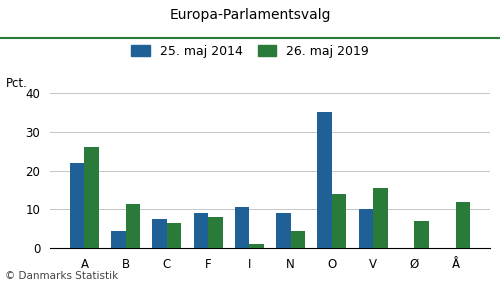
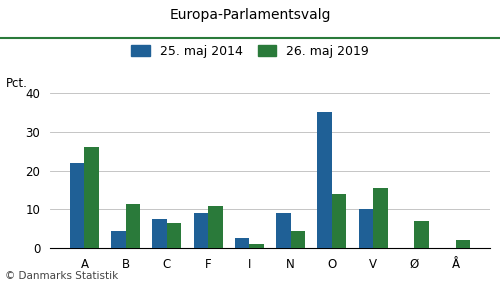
26. maj 2019/F: 8.0 -> 11.0
25. maj 2014/I: 10.5 -> 2.5
26. maj 2019/Å: 12.0 -> 2.0
